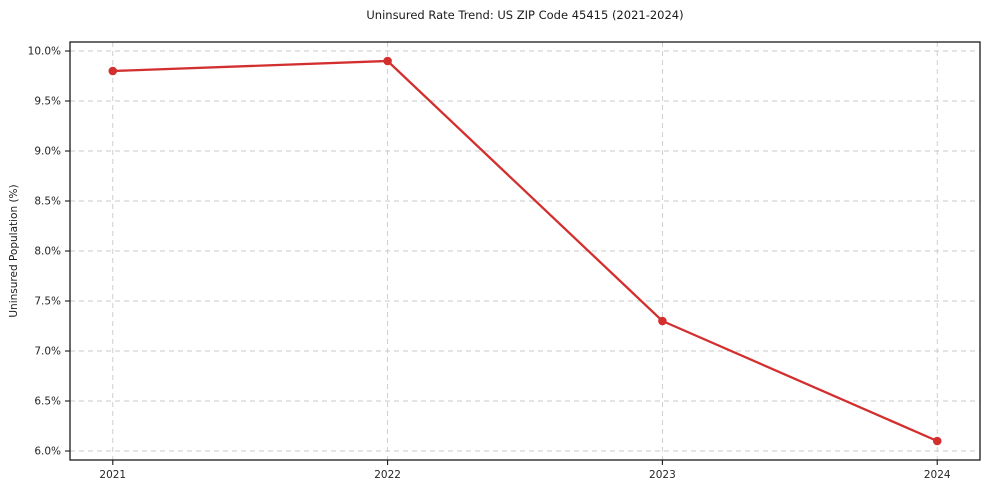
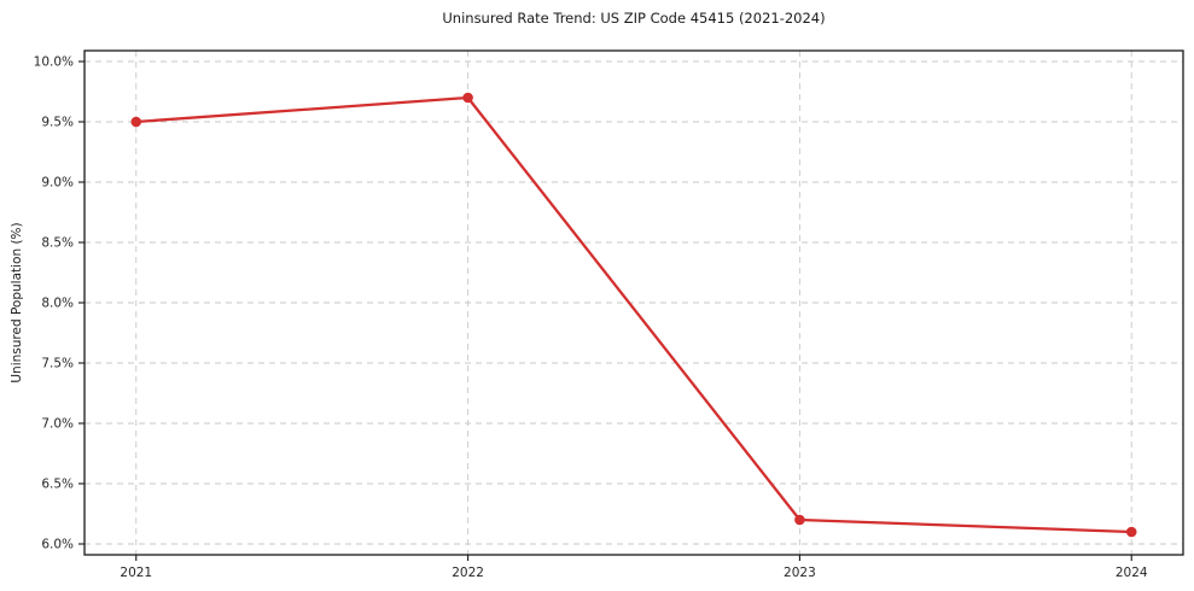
2021: 9.8% -> 9.5%
2022: 9.9% -> 9.7%
2023: 7.3% -> 6.2%
